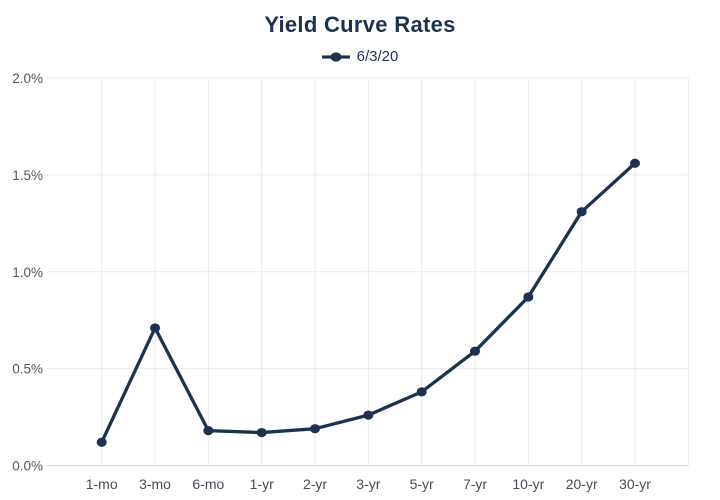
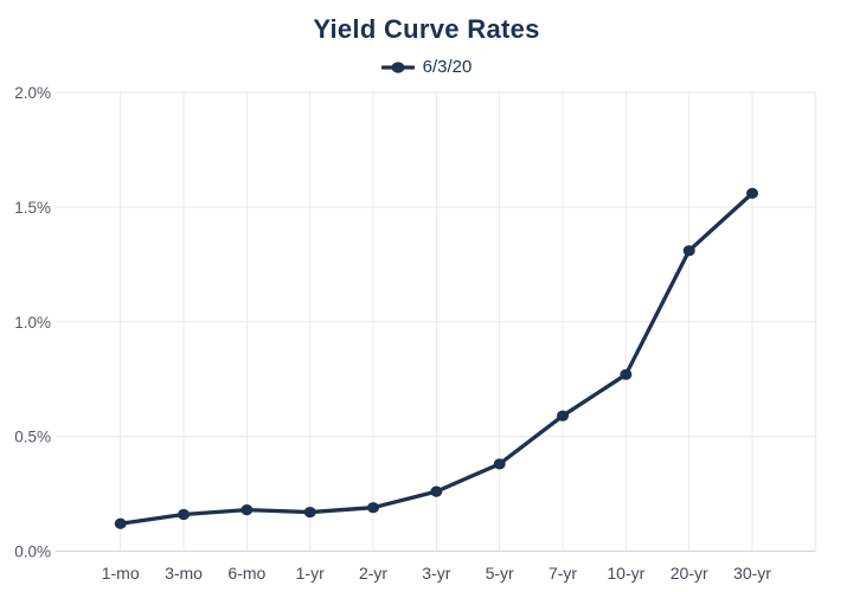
3-mo: 0.71% -> 0.16%
10-yr: 0.87% -> 0.77%
